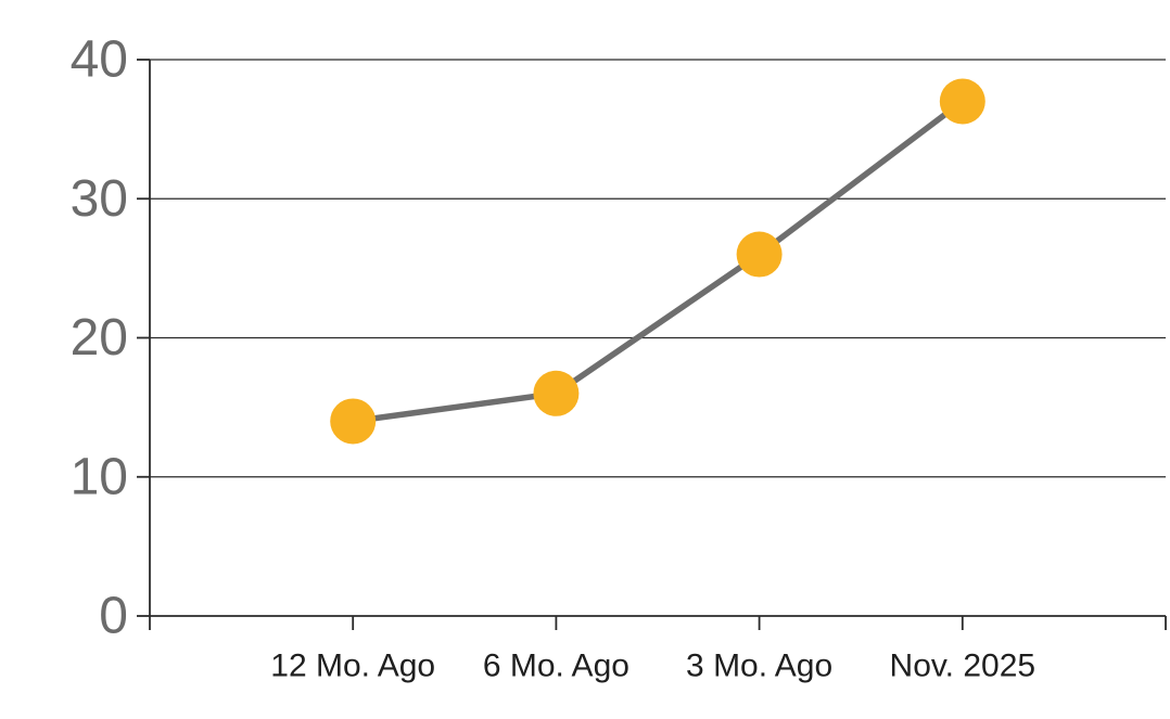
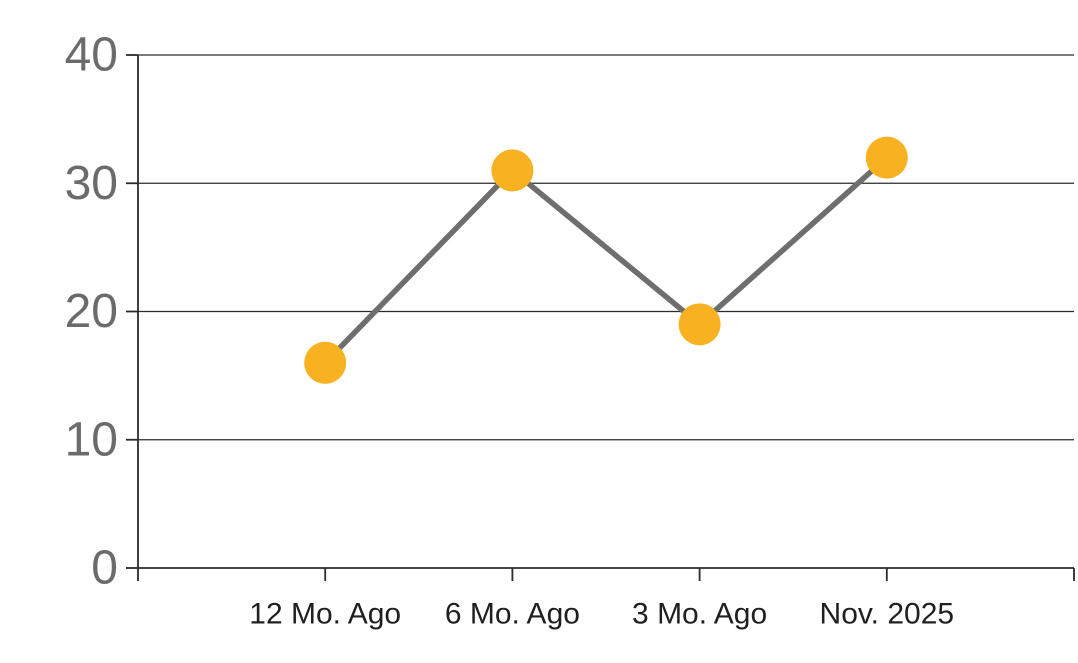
12 Mo. Ago: 14 -> 16
6 Mo. Ago: 16 -> 31
3 Mo. Ago: 26 -> 19
Nov. 2025: 37 -> 32
